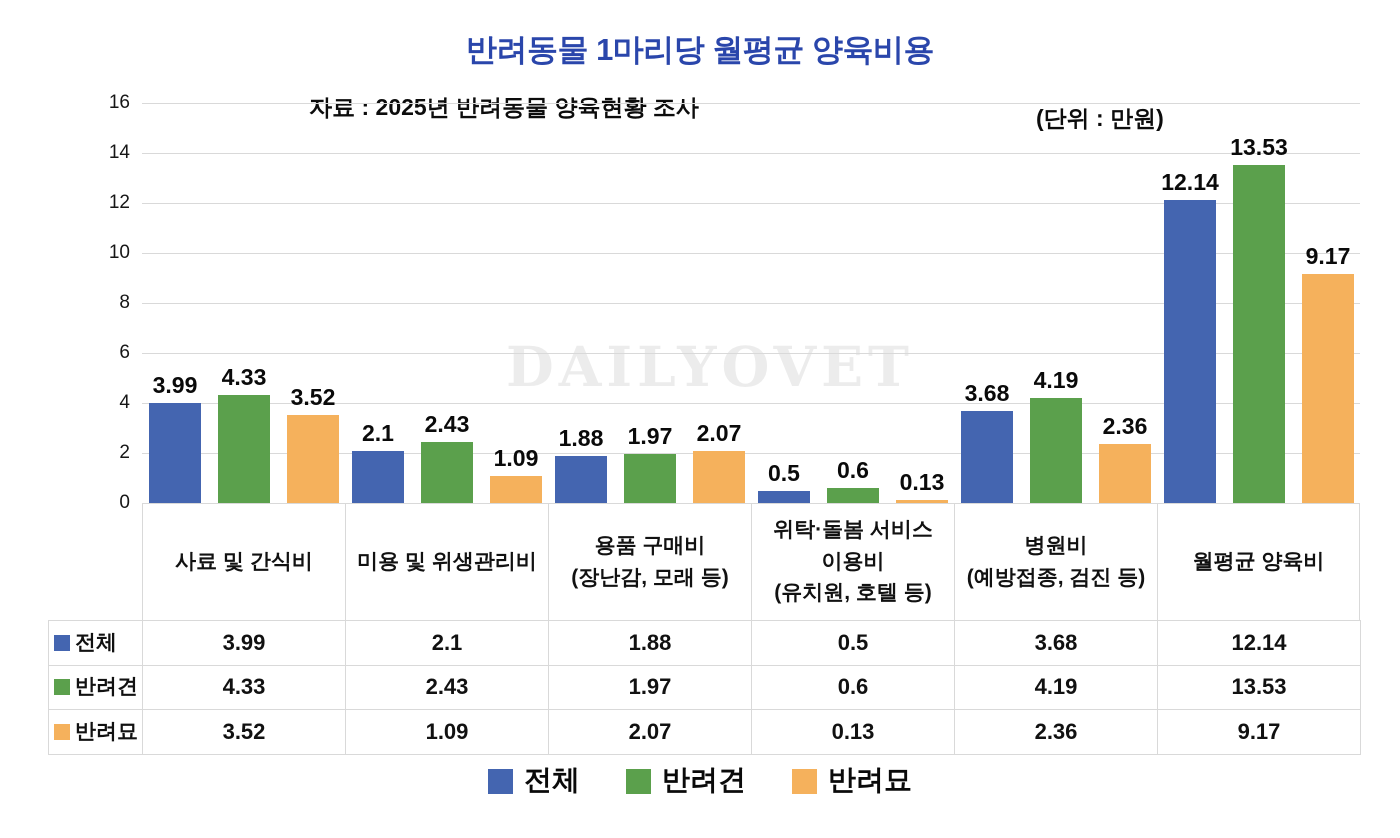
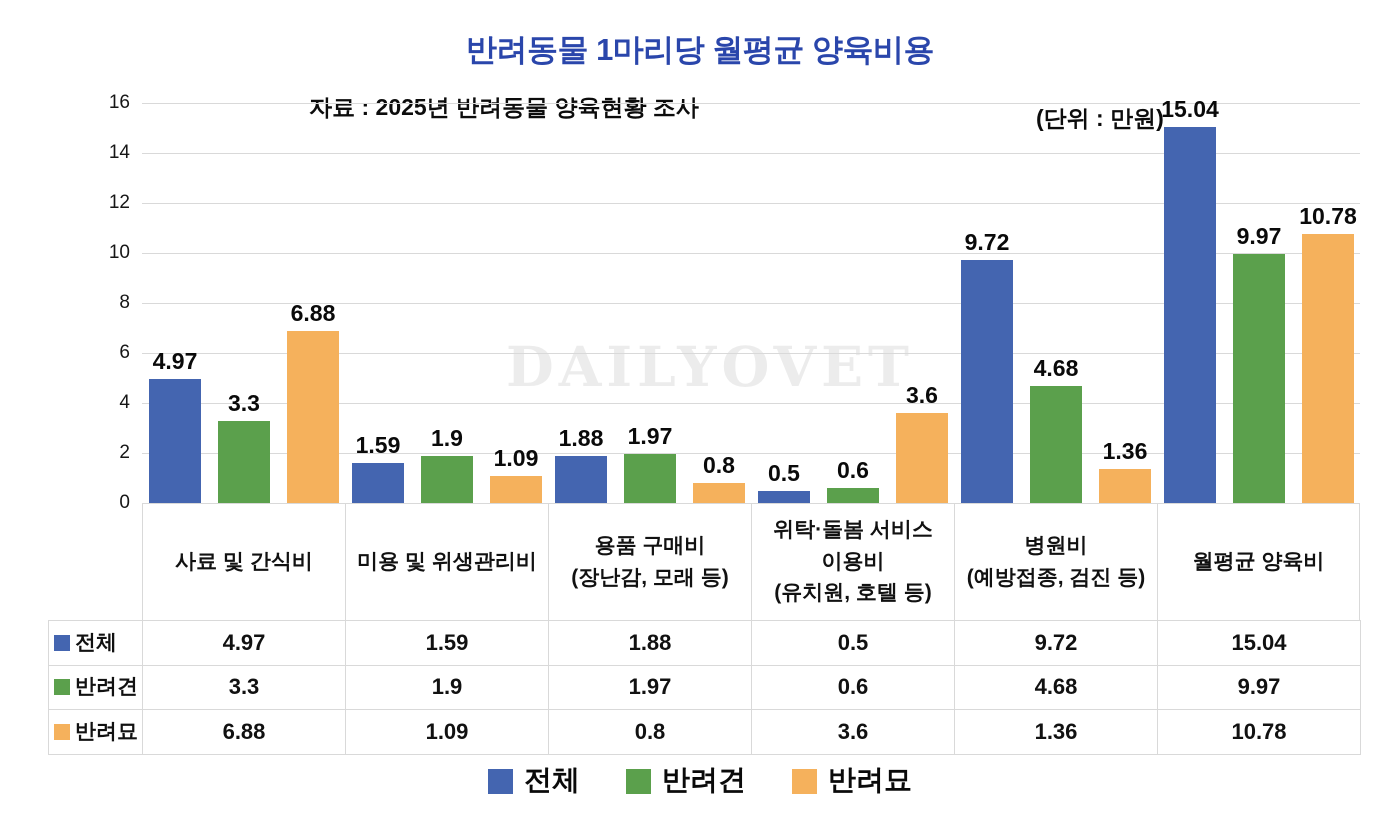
전체/사료 및 간식비: 3.99 -> 4.97
반려견/사료 및 간식비: 4.33 -> 3.3
반려묘/사료 및 간식비: 3.52 -> 6.88
전체/미용 및 위생관리비: 2.1 -> 1.59
반려견/미용 및 위생관리비: 2.43 -> 1.9
반려묘/용품 구매비 (장난감, 모래 등): 2.07 -> 0.8
반려묘/위탁·돌봄 서비스 이용비 (유치원, 호텔 등): 0.13 -> 3.6
전체/병원비 (예방접종, 검진 등): 3.68 -> 9.72
반려견/병원비 (예방접종, 검진 등): 4.19 -> 4.68
반려묘/병원비 (예방접종, 검진 등): 2.36 -> 1.36
전체/월평균 양육비: 12.14 -> 15.04
반려견/월평균 양육비: 13.53 -> 9.97
반려묘/월평균 양육비: 9.17 -> 10.78
